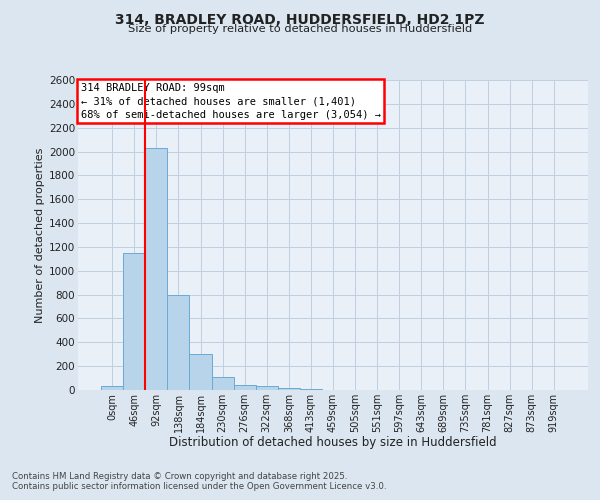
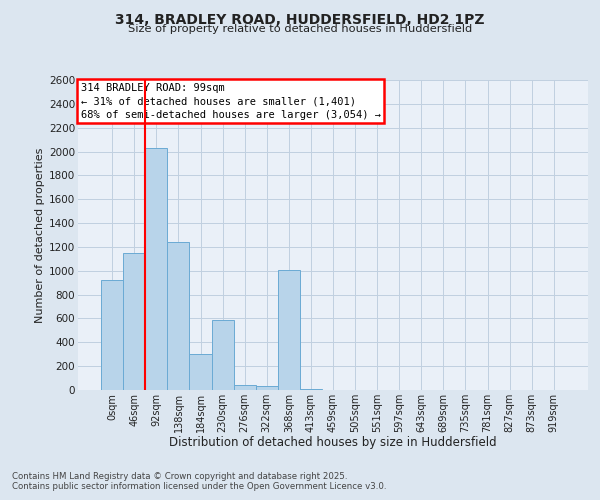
0sqm: 30 -> 920
138sqm: 800 -> 1240
230sqm: 100 -> 590
368sqm: 20 -> 1010
